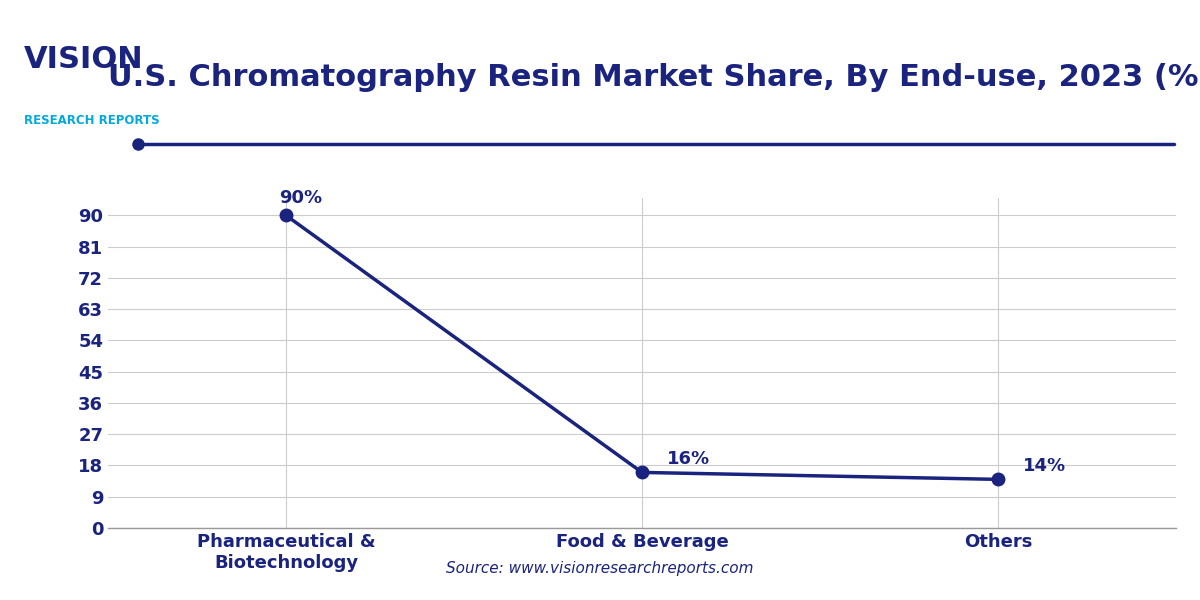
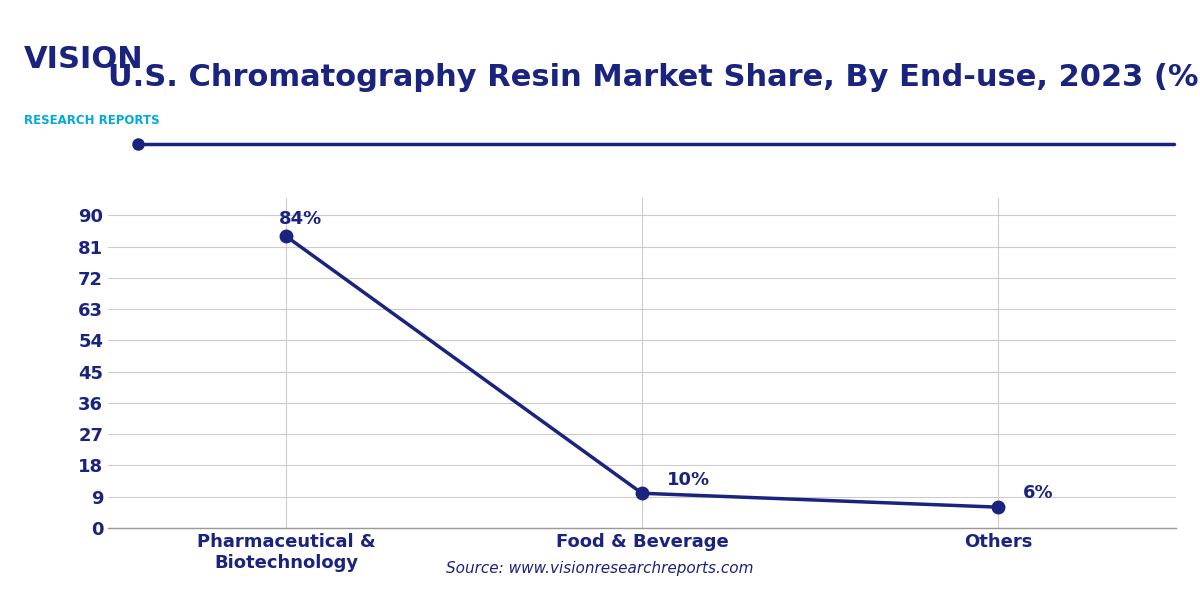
Pharmaceutical & Biotechnology: 90% -> 84%
Food & Beverage: 16% -> 10%
Others: 14% -> 6%
